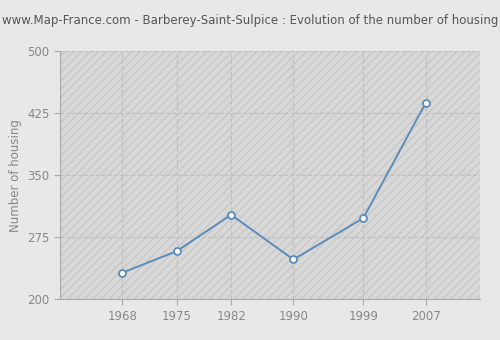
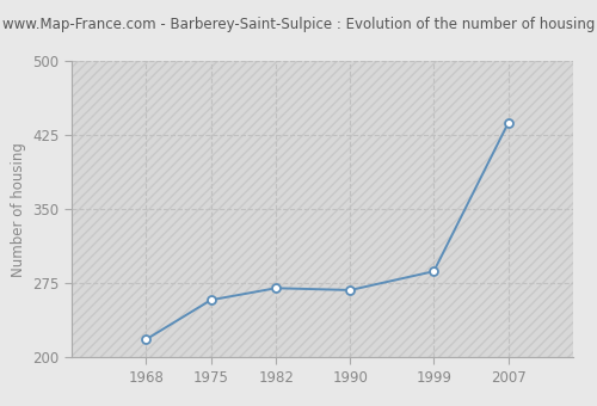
1968: 232 -> 218
1982: 302 -> 270
1990: 248 -> 268
1999: 298 -> 287
